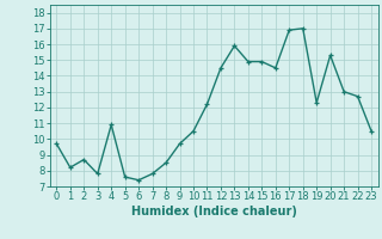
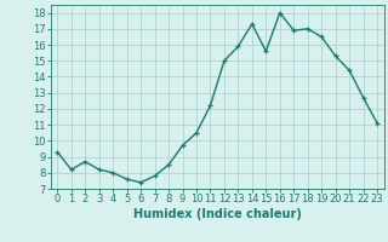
0: 9.7 -> 9.3
3: 7.8 -> 8.2
4: 10.9 -> 8.0
12: 14.5 -> 15.0
14: 14.9 -> 17.3
15: 14.9 -> 15.6
16: 14.5 -> 18.0
19: 12.3 -> 16.5
21: 13.0 -> 14.4
23: 10.5 -> 11.1
